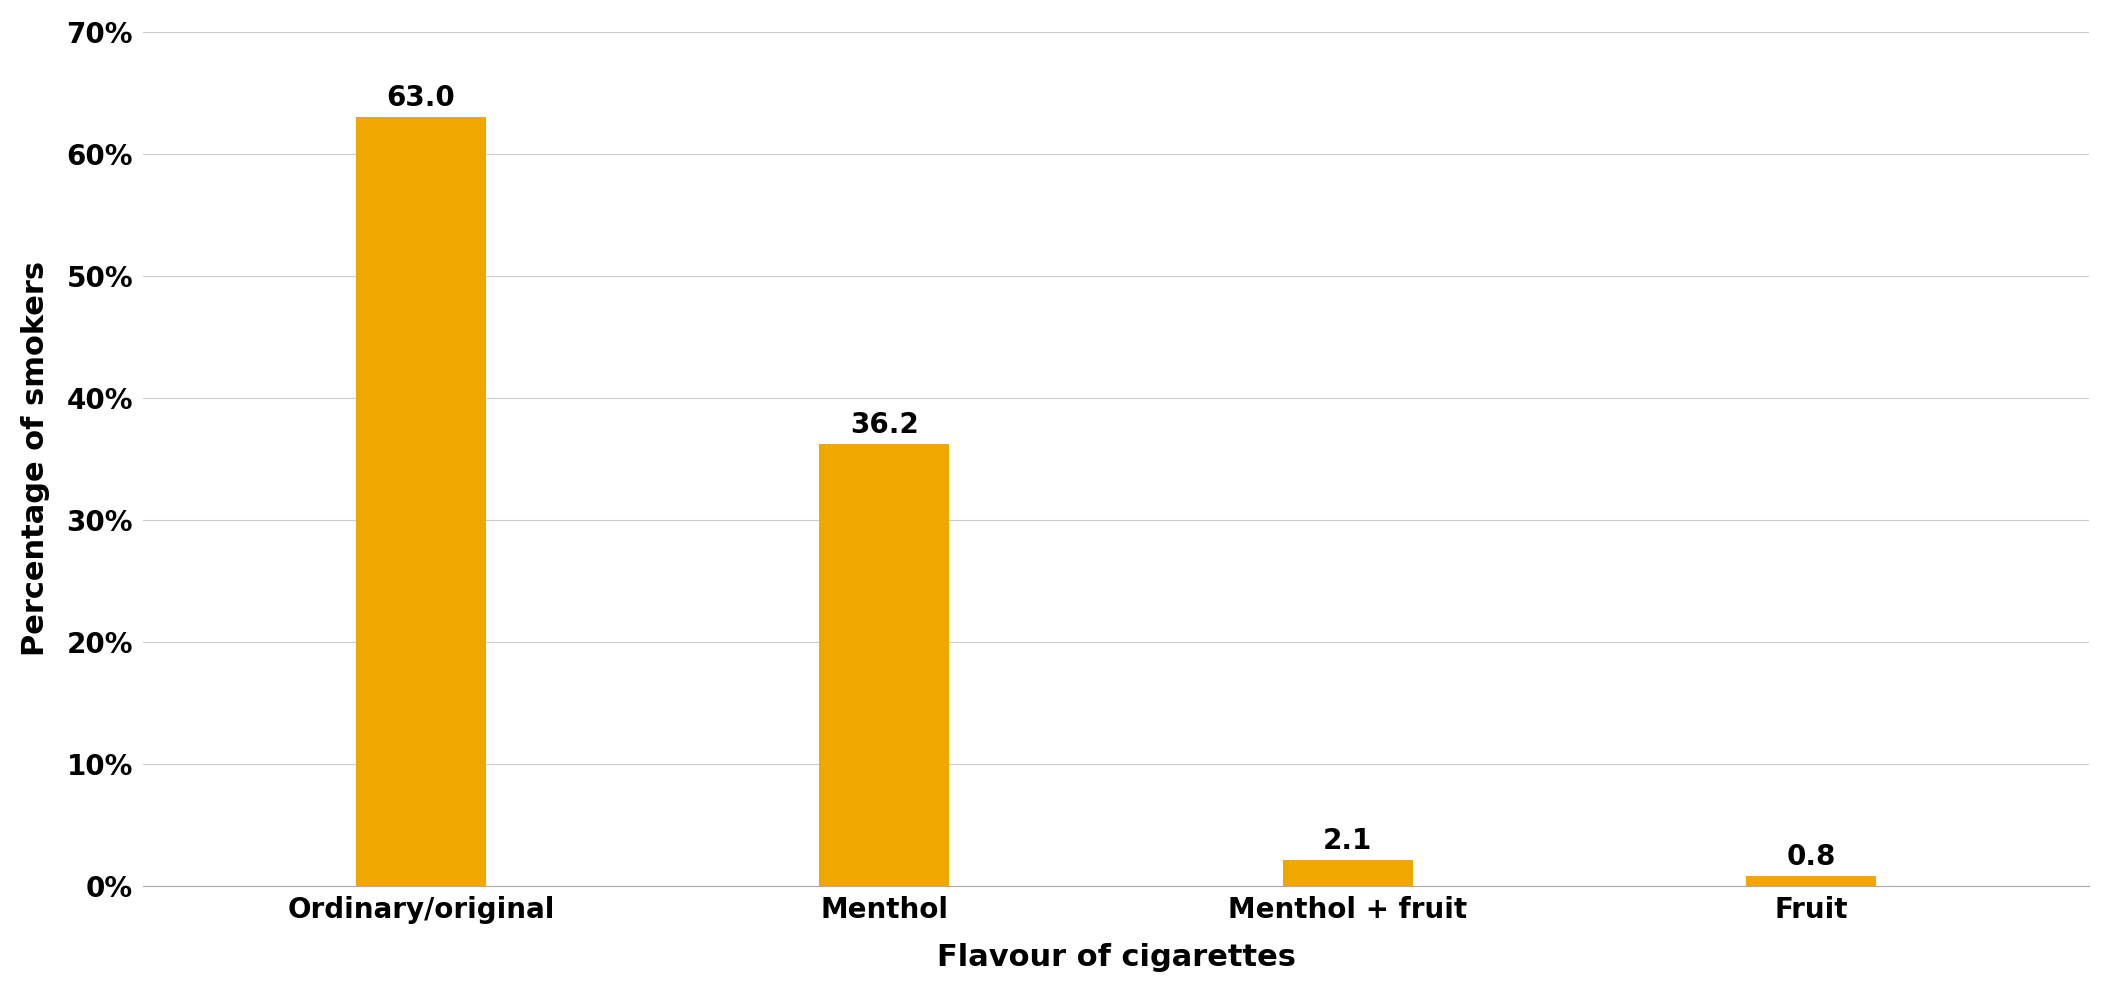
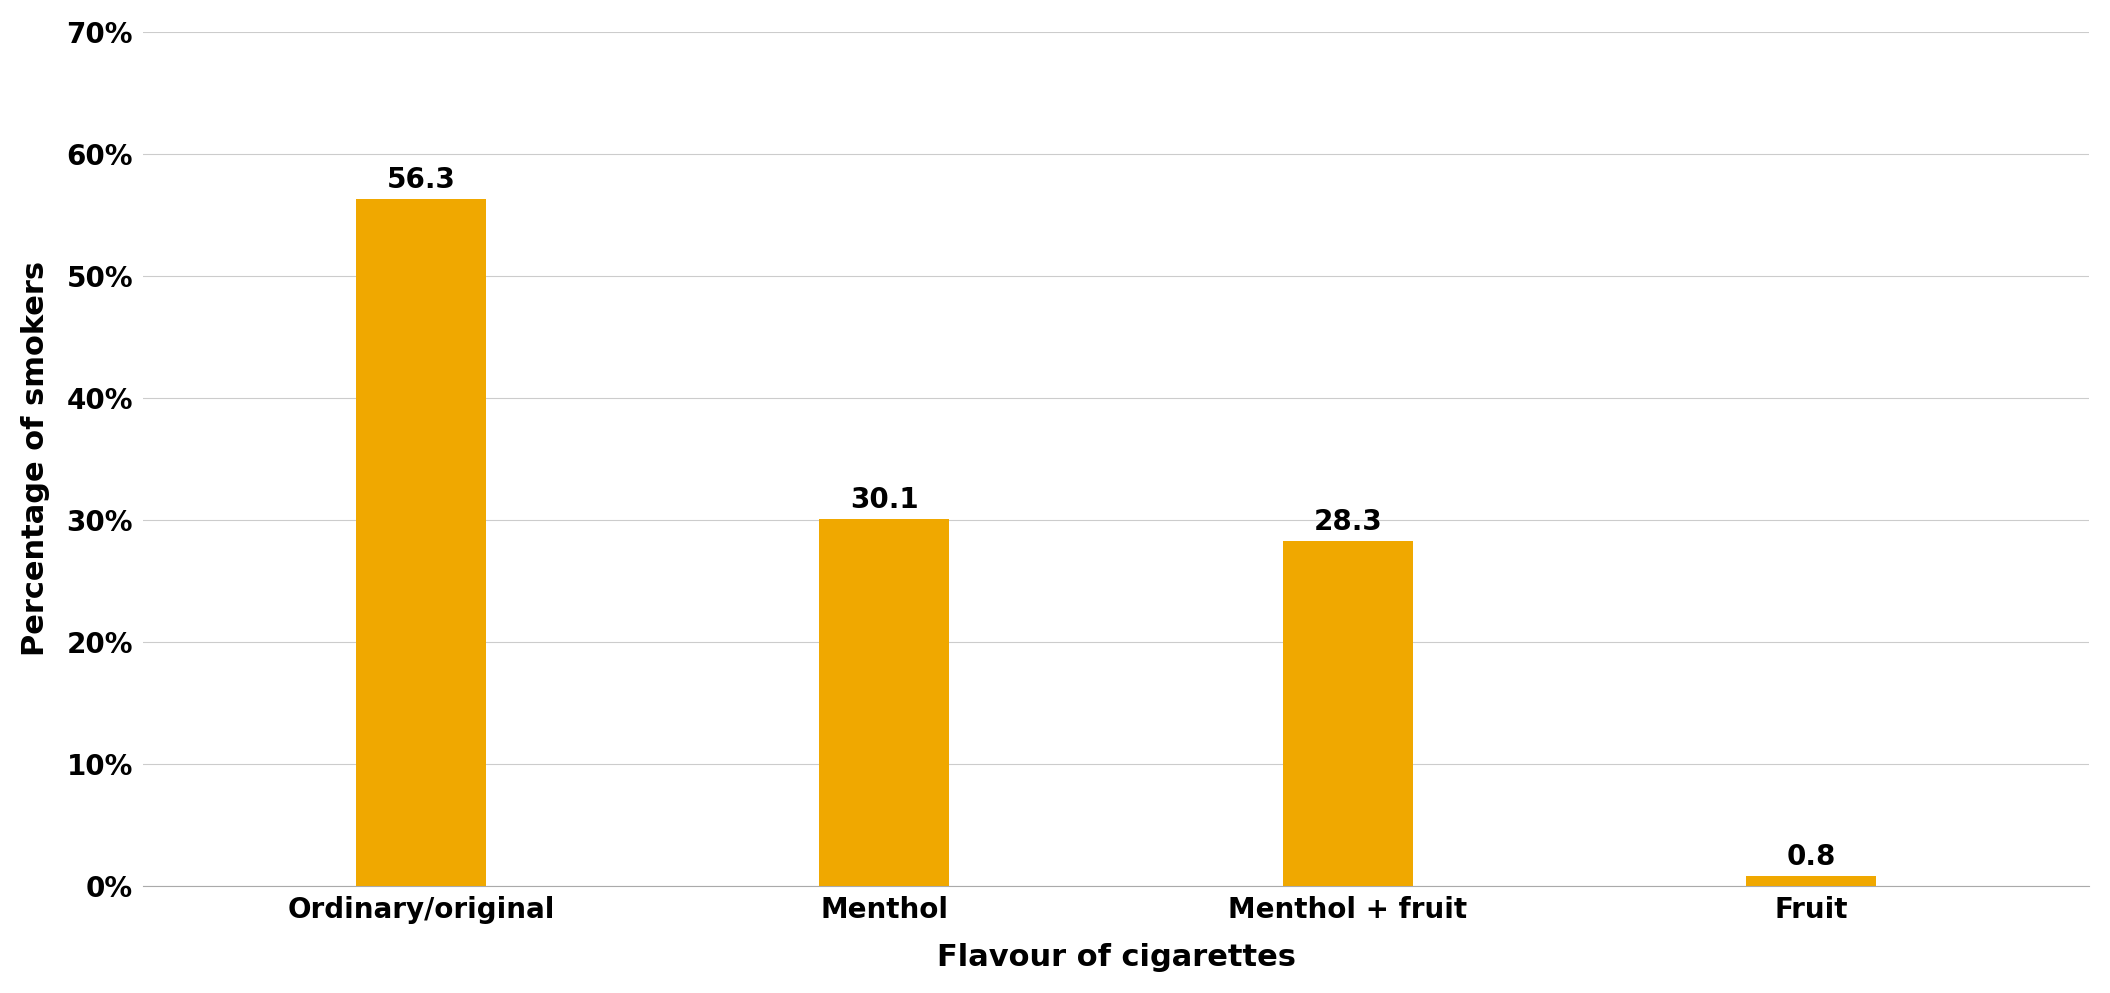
Ordinary/original: 63.0 -> 56.3
Menthol: 36.2 -> 30.1
Menthol + fruit: 2.1 -> 28.3
